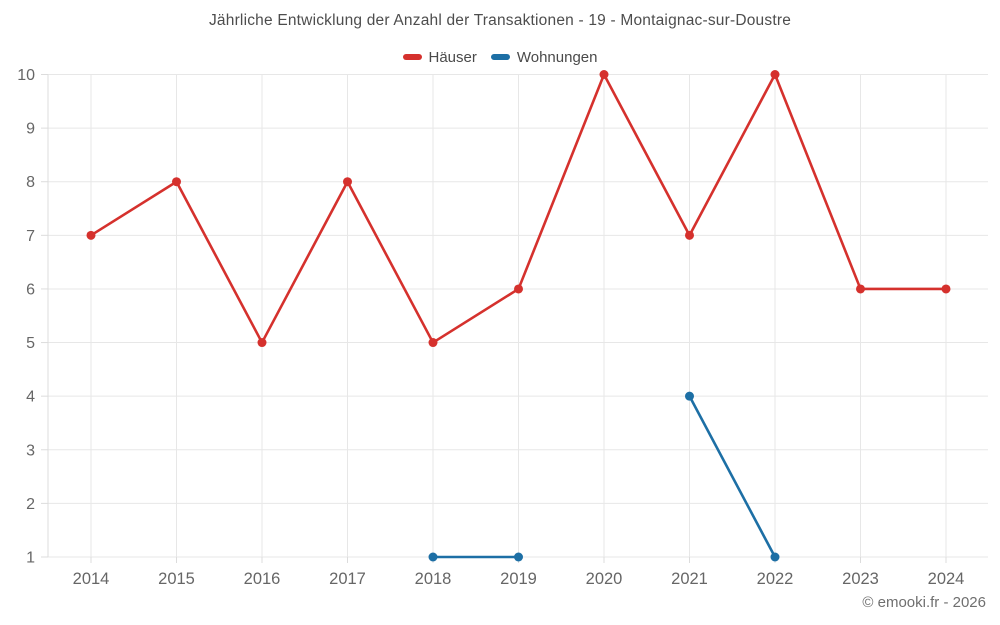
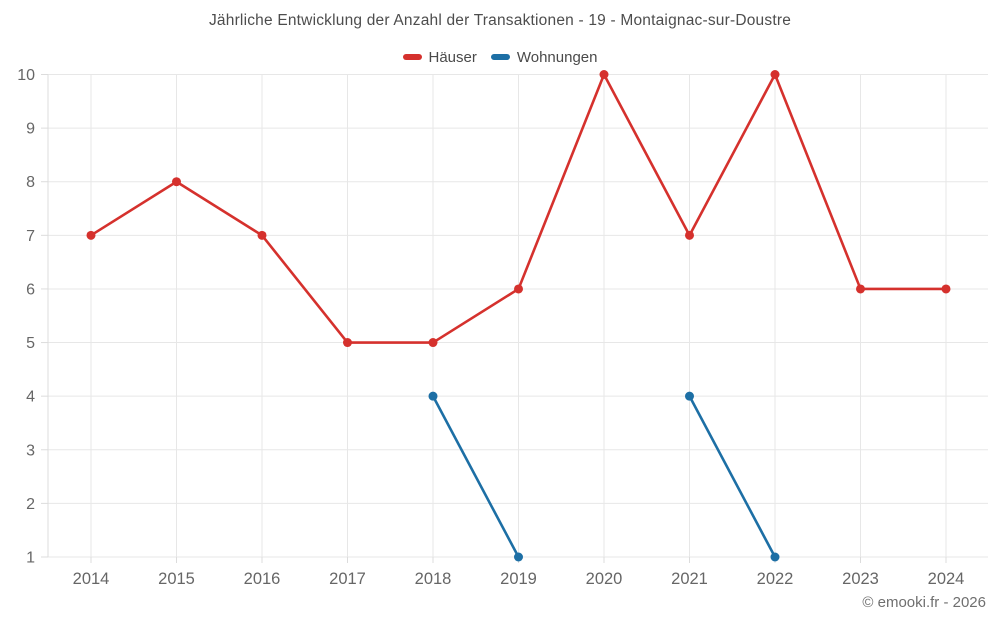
Häuser/2016: 5 -> 7
Häuser/2017: 8 -> 5
Wohnungen/2018: 1 -> 4
